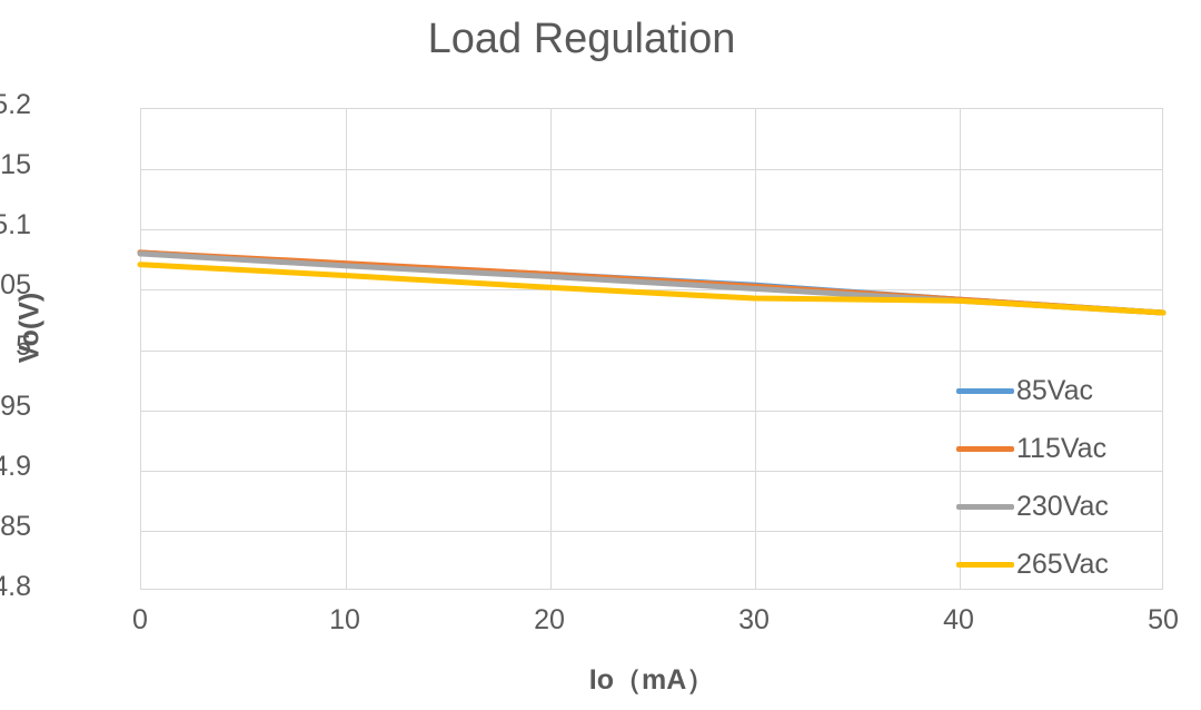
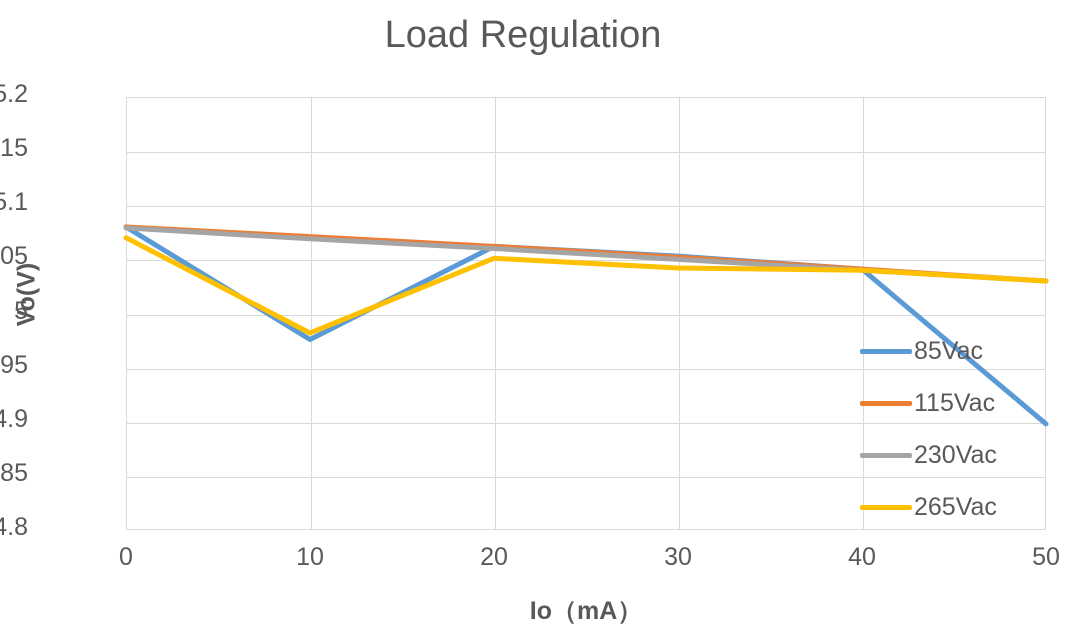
85Vac/10: 5.070 -> 4.976
265Vac/10: 5.061 -> 4.982
85Vac/50: 5.030 -> 4.898
